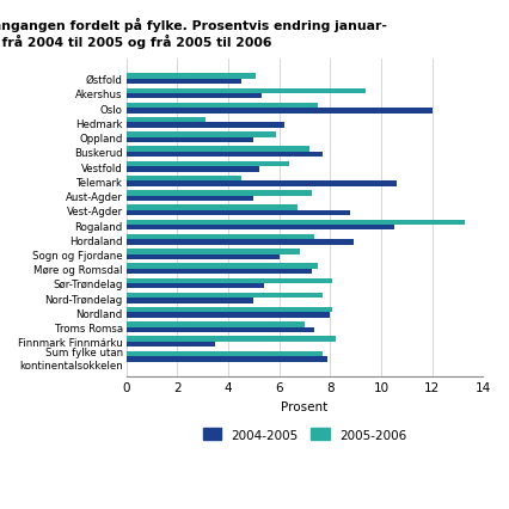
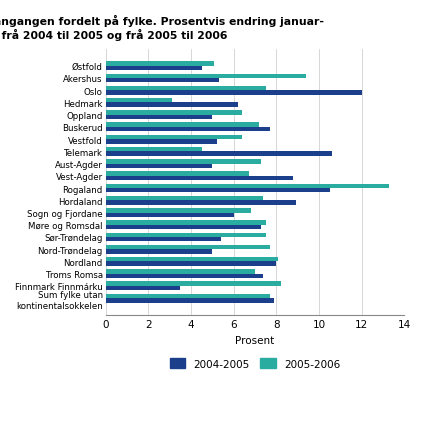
2005-2006/Oppland: 5.9 -> 6.4
2005-2006/Sør-Trøndelag: 8.1 -> 7.5
